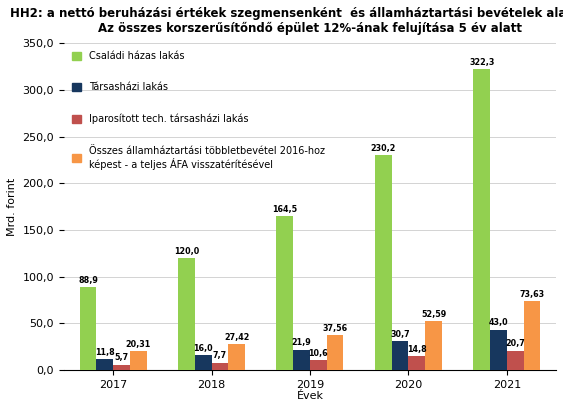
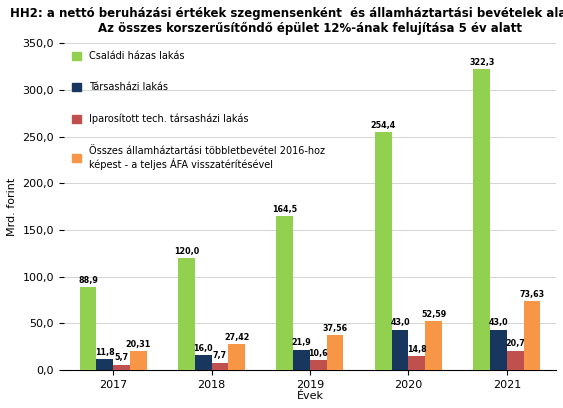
Családi házas lakás/2020: 230,2 -> 254,4
Társasházi lakás/2020: 30,7 -> 43,0
